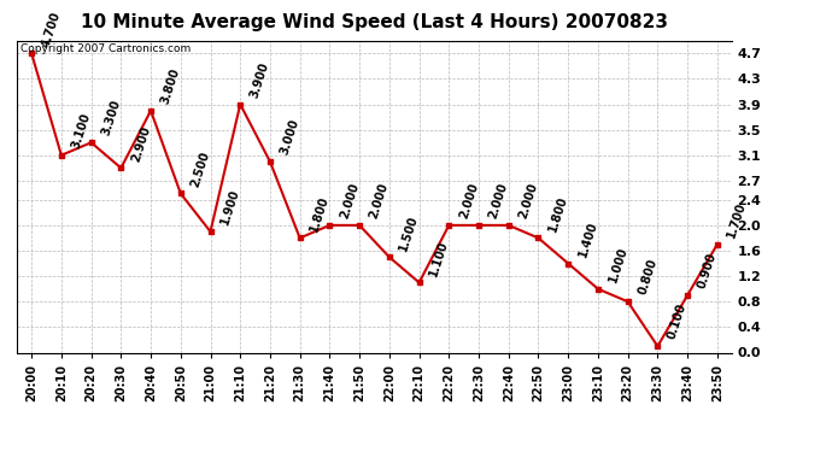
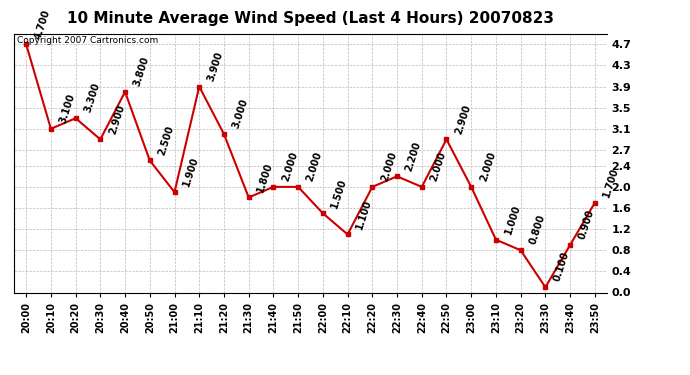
22:30: 2.000 -> 2.200
22:50: 1.800 -> 2.900
23:00: 1.400 -> 2.000
